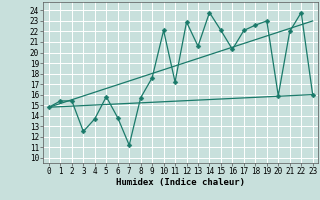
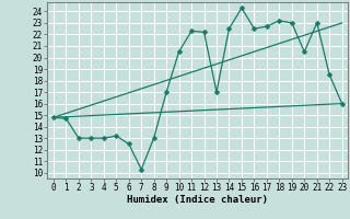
1: 15.4 -> 14.7
2: 15.4 -> 13.0
3: 12.5 -> 13.0
4: 13.7 -> 13.0
5: 15.8 -> 13.2
6: 13.8 -> 12.5
7: 11.2 -> 10.3
8: 15.7 -> 13.0
9: 17.6 -> 17.0
10: 22.1 -> 20.5
11: 17.2 -> 22.3
12: 22.9 -> 22.2
13: 20.6 -> 17.0
14: 23.8 -> 22.5
15: 22.1 -> 24.3
16: 20.3 -> 22.5
17: 22.1 -> 22.7
18: 22.6 -> 23.2
20: 15.9 -> 20.5
21: 22.0 -> 23.0
22: 23.8 -> 18.5
